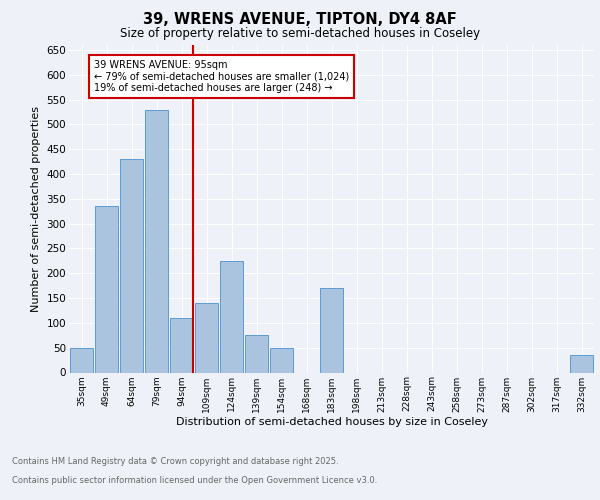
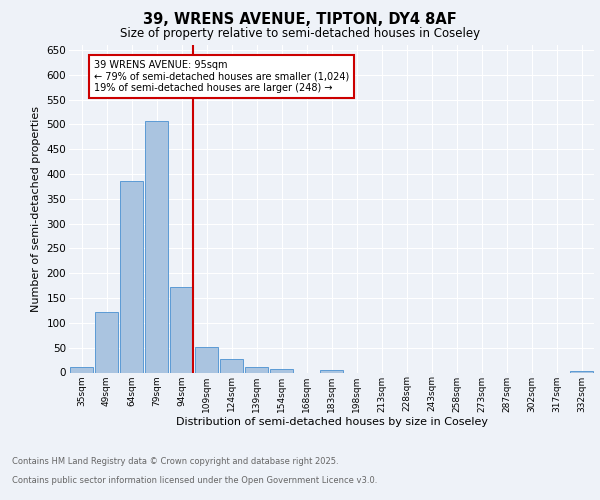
35sqm: 50 -> 12
49sqm: 335 -> 122
64sqm: 430 -> 385
79sqm: 530 -> 507
94sqm: 110 -> 172
109sqm: 140 -> 52
124sqm: 225 -> 28
139sqm: 75 -> 11
154sqm: 50 -> 8
183sqm: 170 -> 5
332sqm: 35 -> 3
